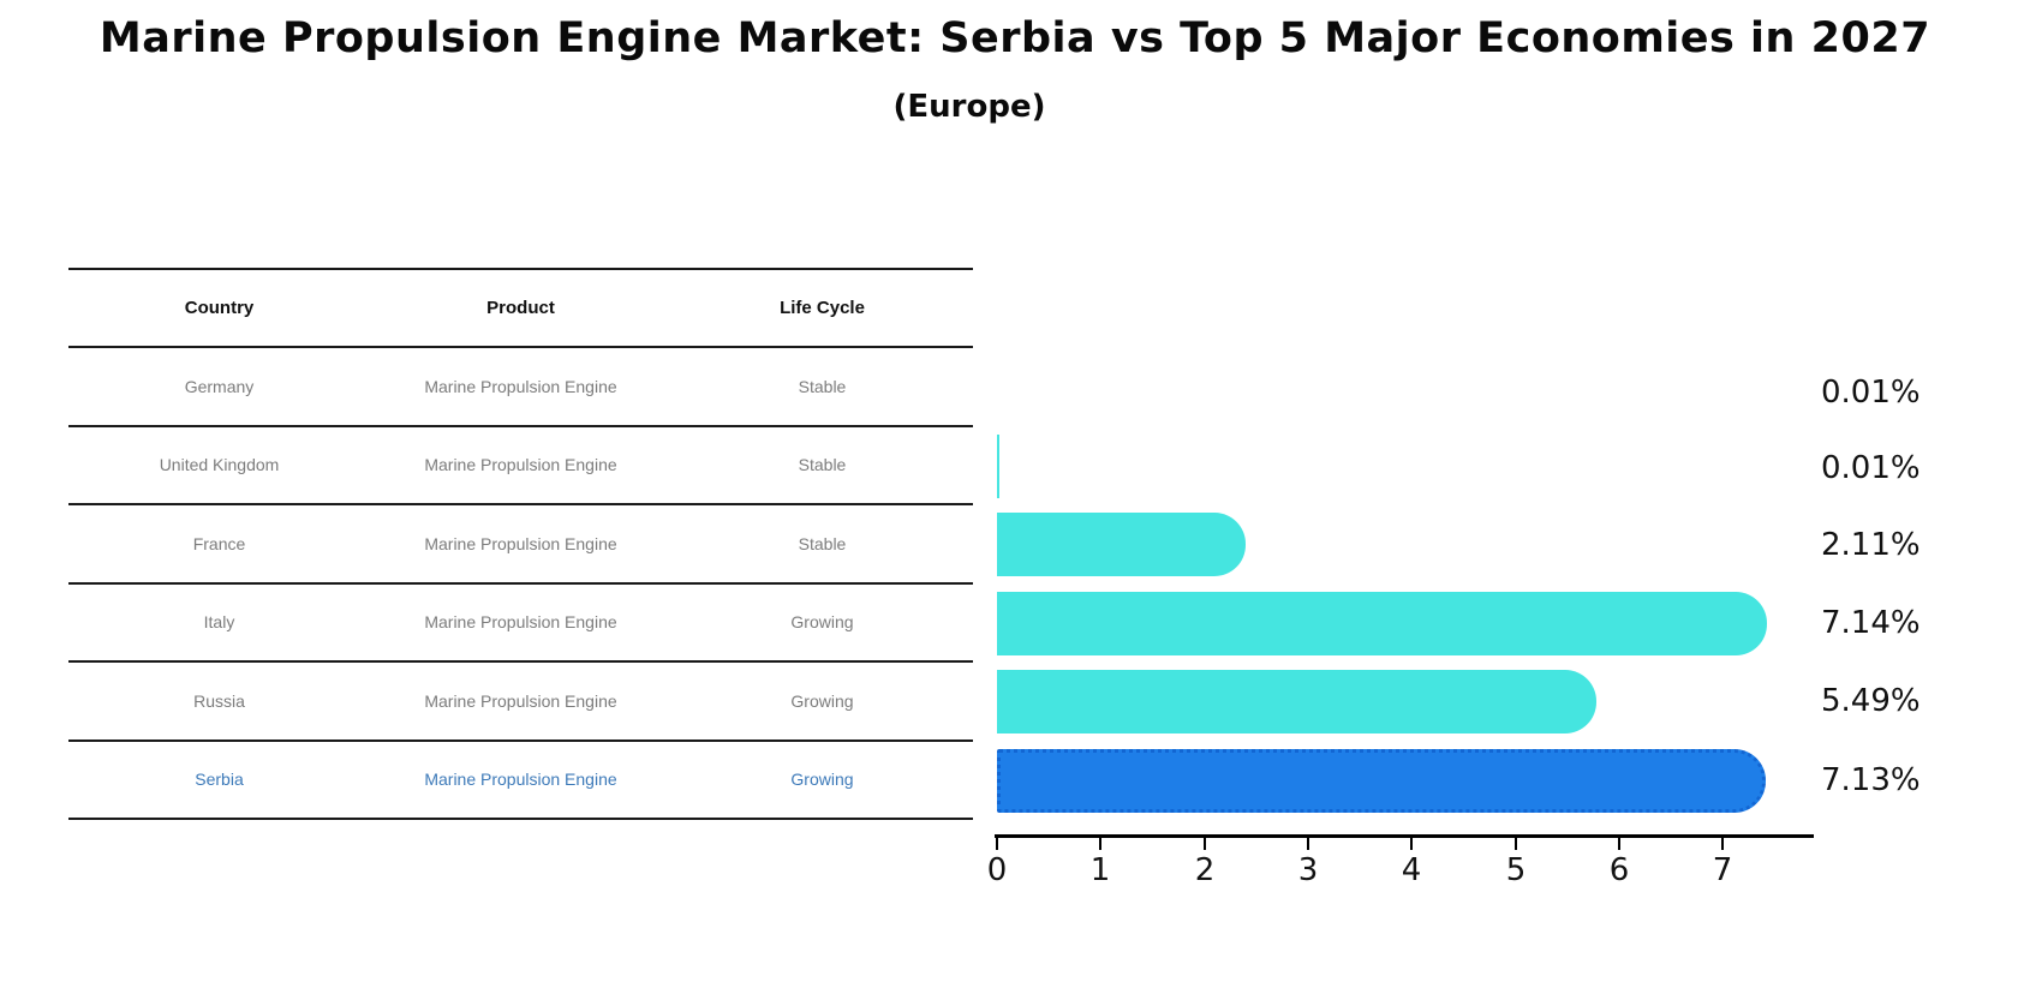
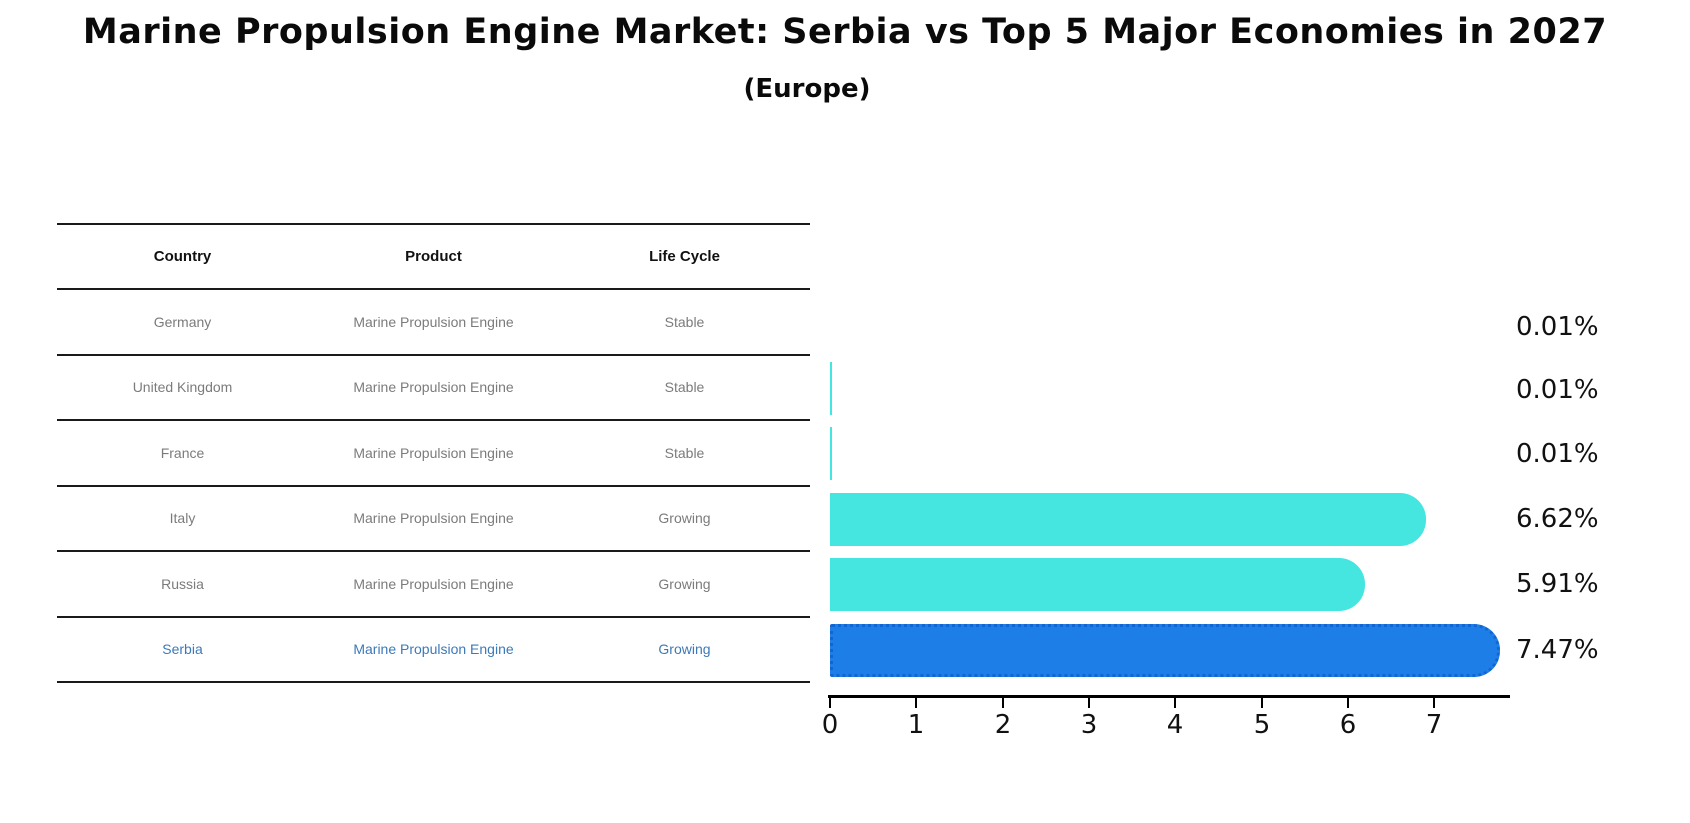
France: 2.11% -> 0.01%
Italy: 7.14% -> 6.62%
Russia: 5.49% -> 5.91%
Serbia: 7.13% -> 7.47%
